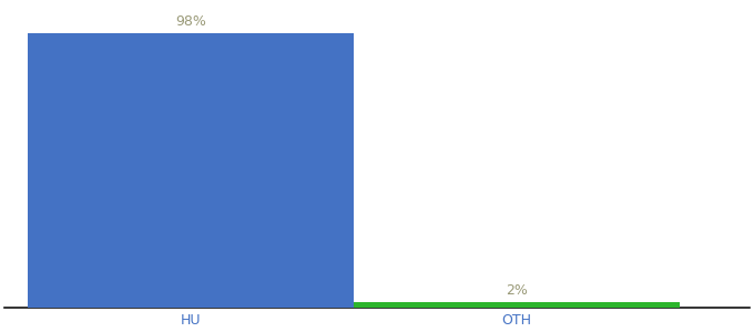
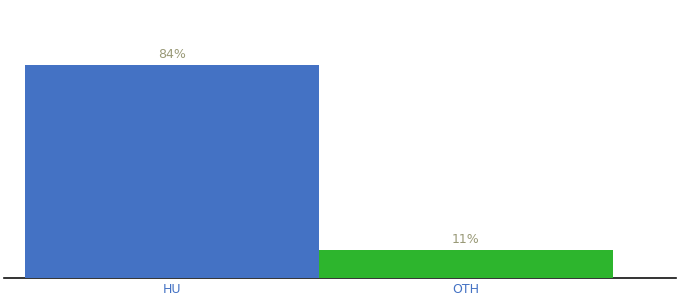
HU: 98% -> 84%
OTH: 2% -> 11%
